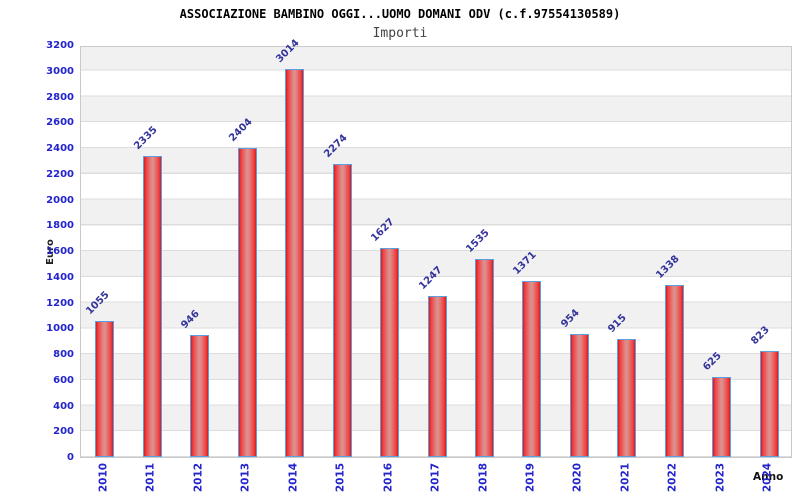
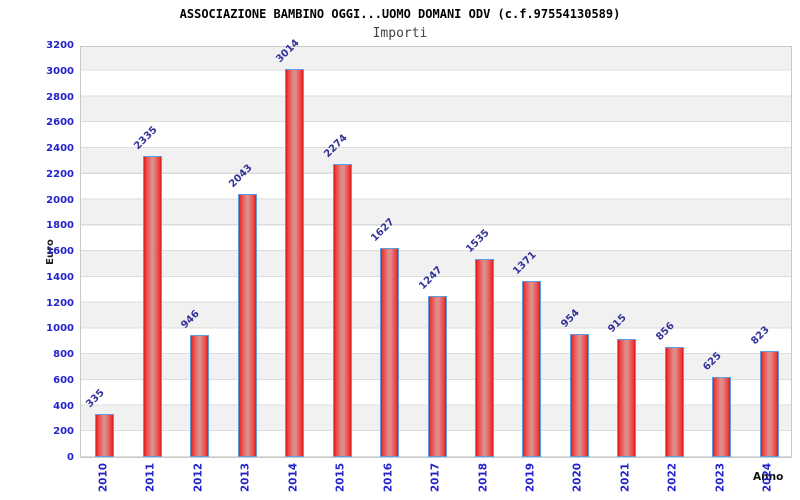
2010: 1055 -> 335
2013: 2404 -> 2043
2022: 1338 -> 856
